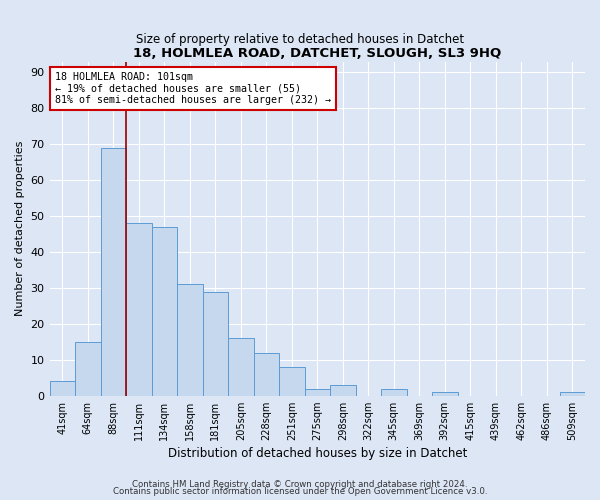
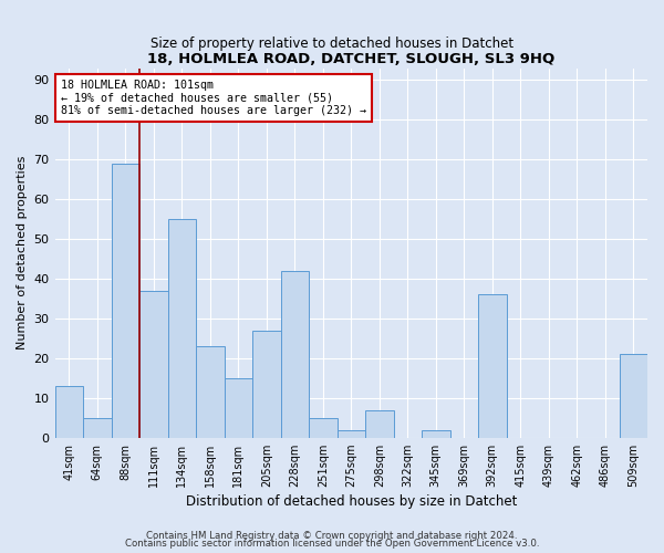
41sqm: 4 -> 13
64sqm: 15 -> 5
111sqm: 48 -> 37
134sqm: 47 -> 55
158sqm: 31 -> 23
181sqm: 29 -> 15
205sqm: 16 -> 27
228sqm: 12 -> 42
251sqm: 8 -> 5
298sqm: 3 -> 7
392sqm: 1 -> 36
509sqm: 1 -> 21
